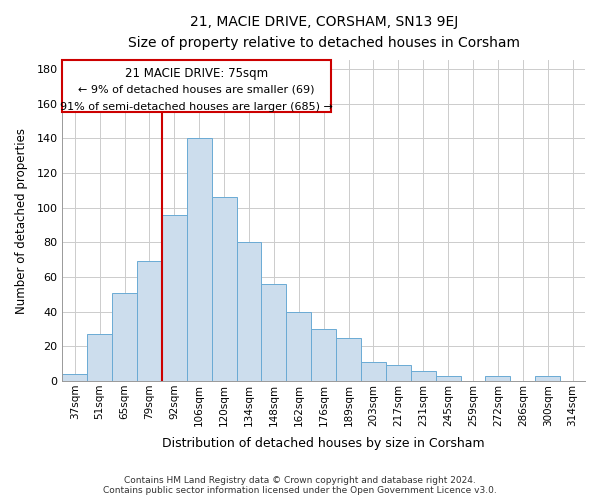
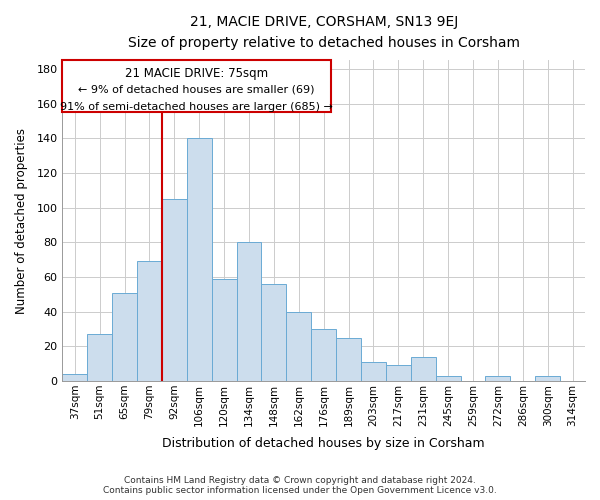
92sqm: 96 -> 105
120sqm: 106 -> 59
231sqm: 6 -> 14
